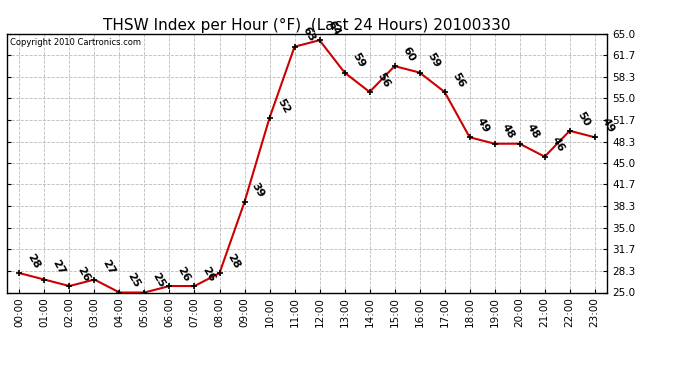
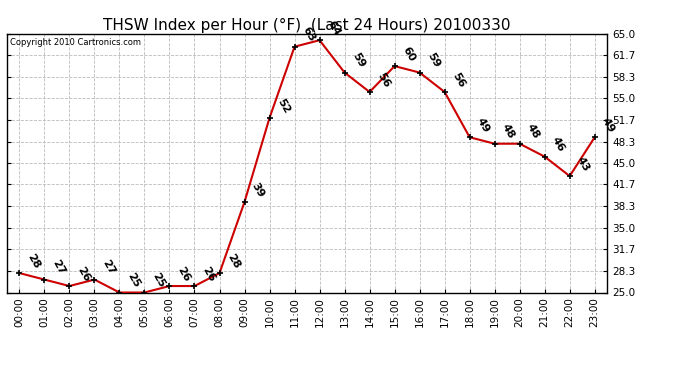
22:00: 50 -> 43
